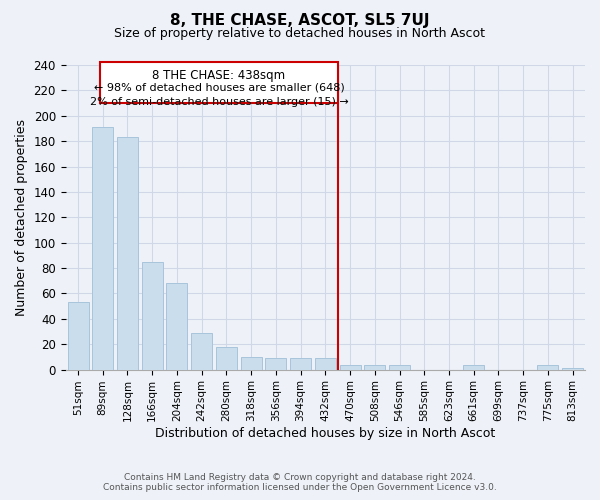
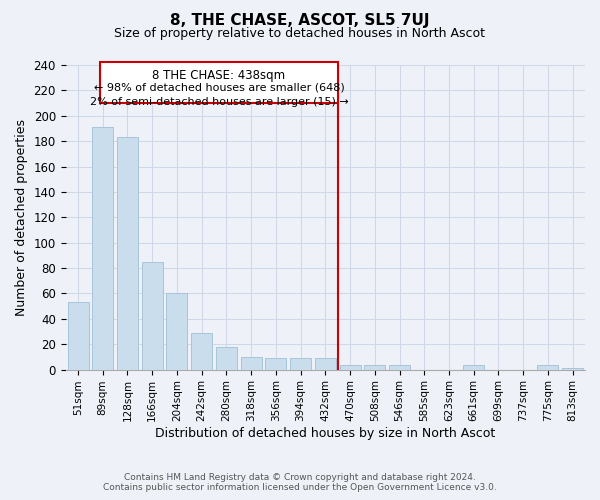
204sqm: 68 -> 60
